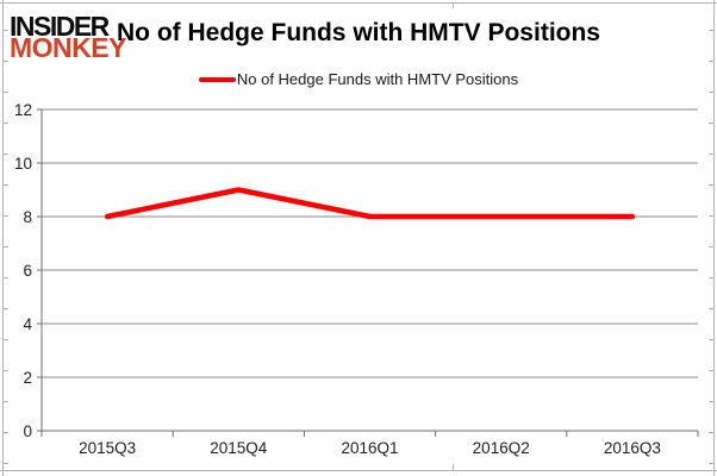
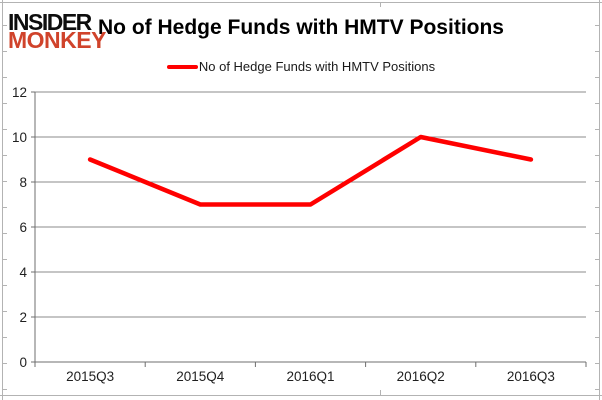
2015Q3: 8 -> 9
2015Q4: 9 -> 7
2016Q1: 8 -> 7
2016Q2: 8 -> 10
2016Q3: 8 -> 9
